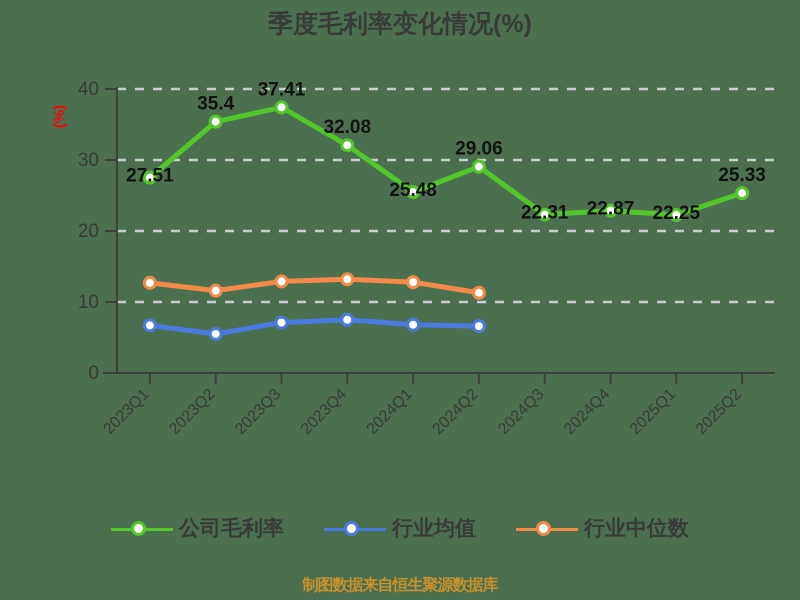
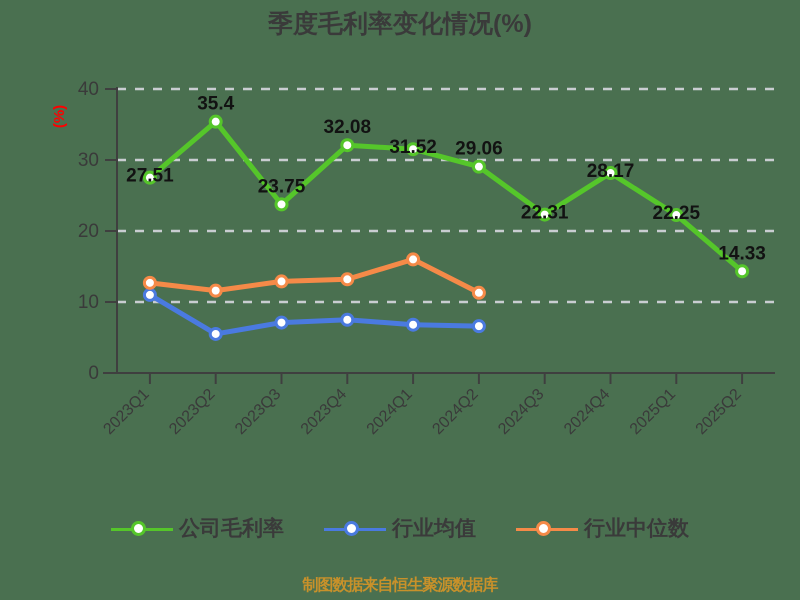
行业均值/2023Q1: 7 -> 11
公司毛利率/2023Q3: 37.41 -> 23.75
公司毛利率/2024Q1: 25.48 -> 31.52
行业中位数/2024Q1: 13 -> 16
公司毛利率/2024Q4: 22.87 -> 28.17
公司毛利率/2025Q2: 25.33 -> 14.33
